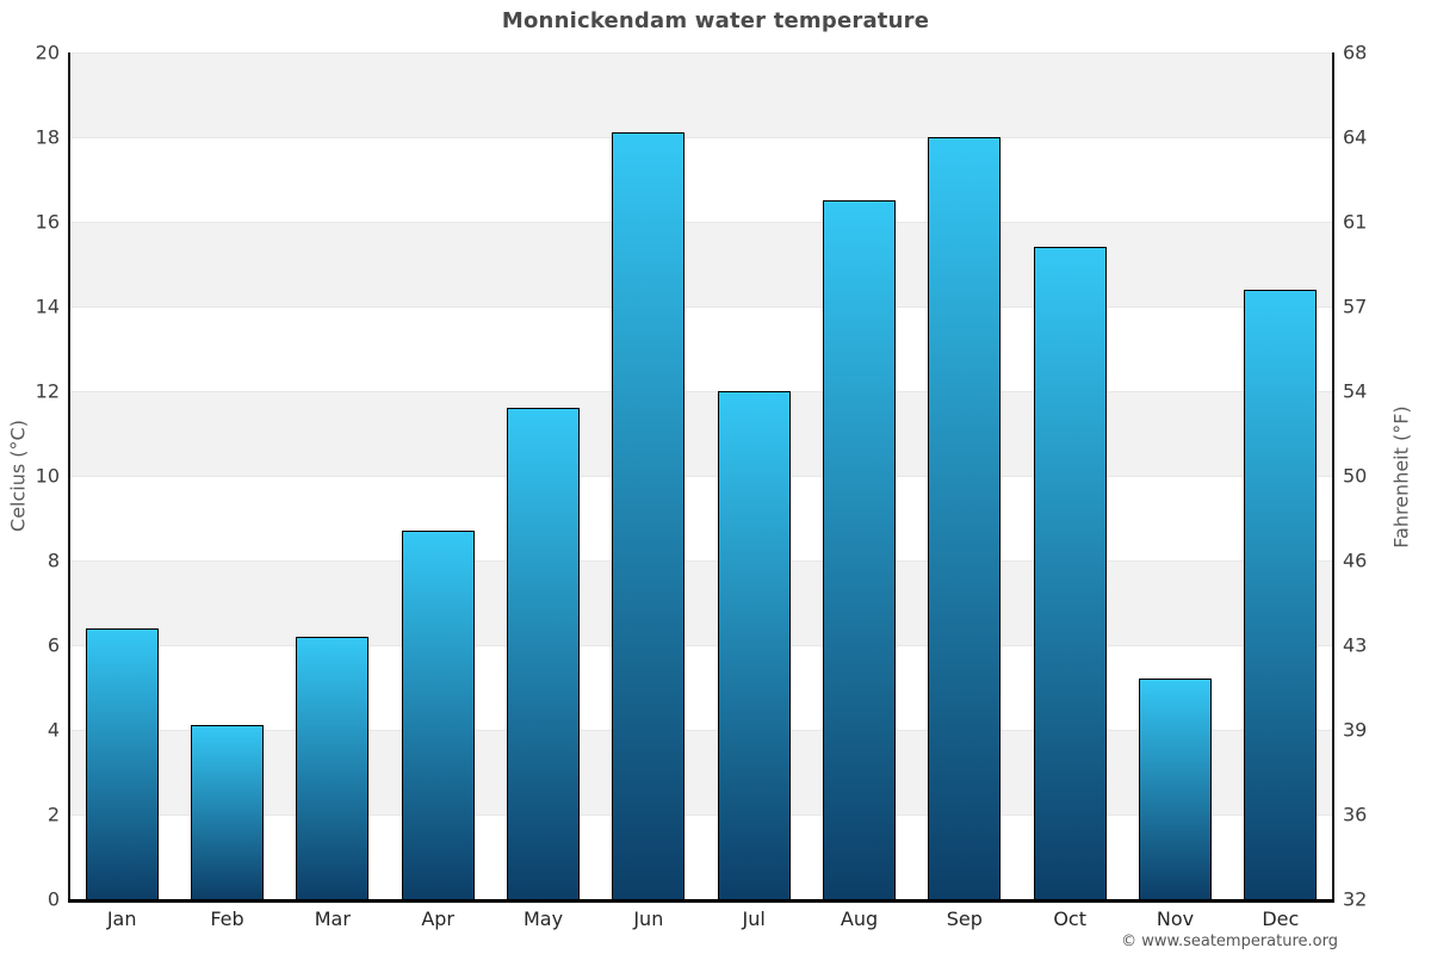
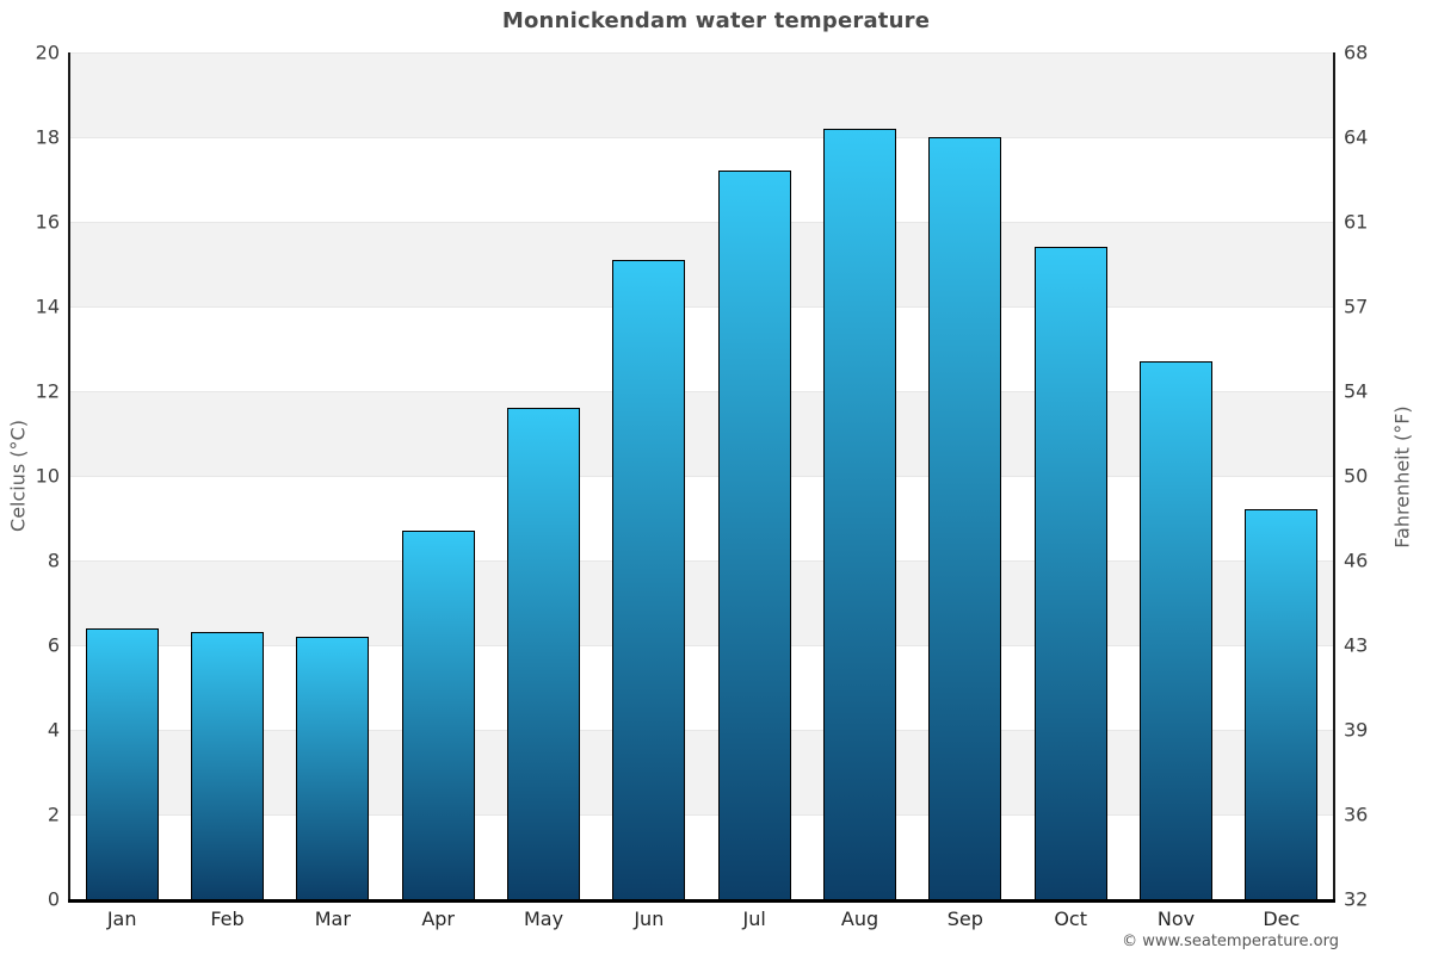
Feb: 4.1 -> 6.3
Jun: 18.1 -> 15.1
Jul: 12.0 -> 17.2
Aug: 16.5 -> 18.2
Nov: 5.2 -> 12.7
Dec: 14.4 -> 9.2
